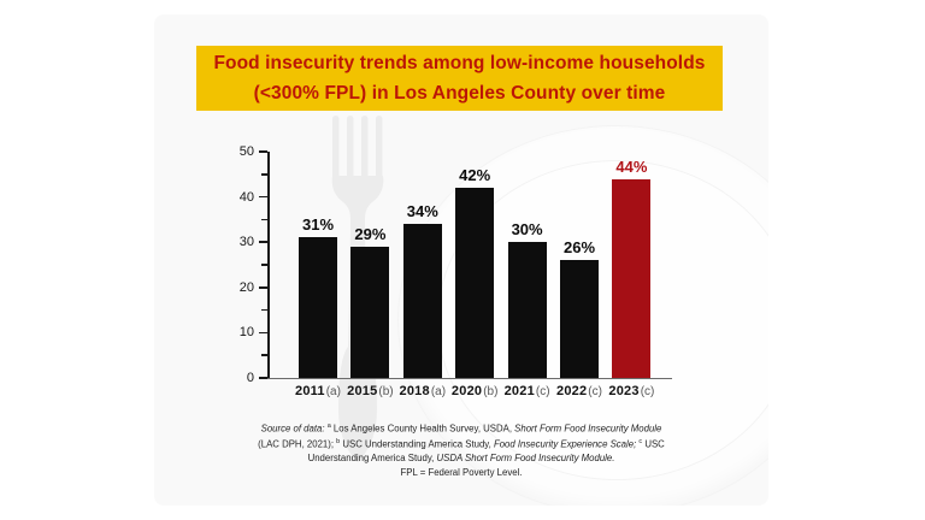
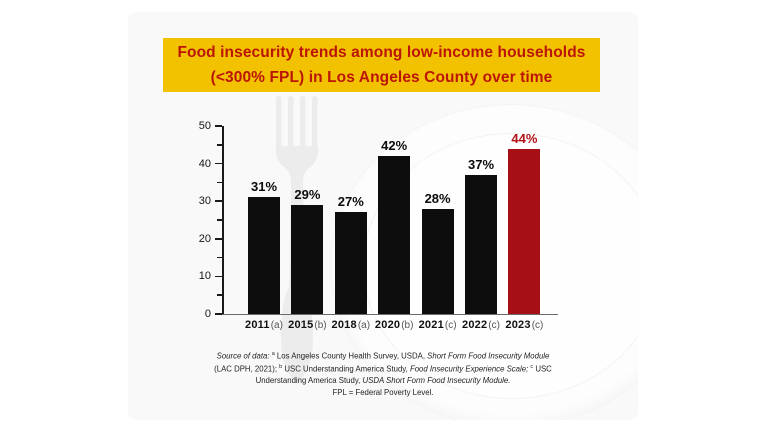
2018: 34% -> 27%
2021: 30% -> 28%
2022: 26% -> 37%
